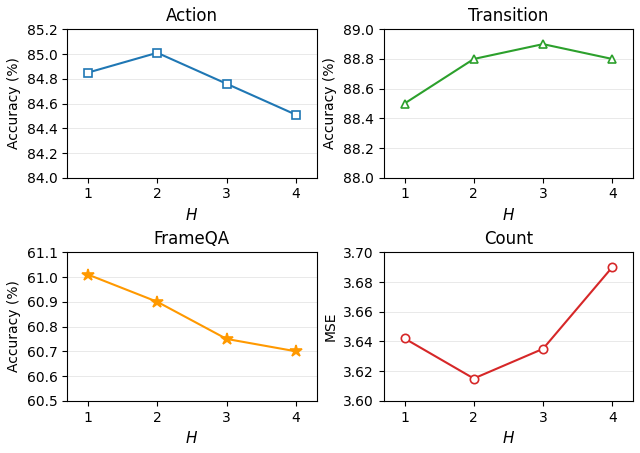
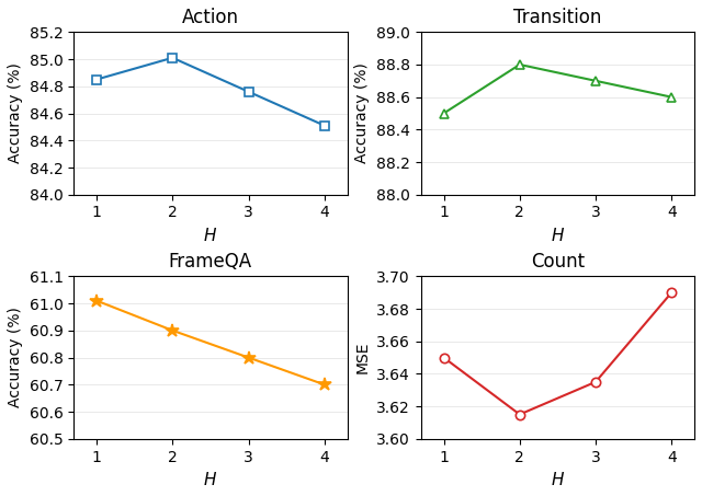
Transition/3: 88.9 -> 88.7
Transition/4: 88.8 -> 88.6
FrameQA/3: 60.75 -> 60.80
Count/1: 3.642 -> 3.650
